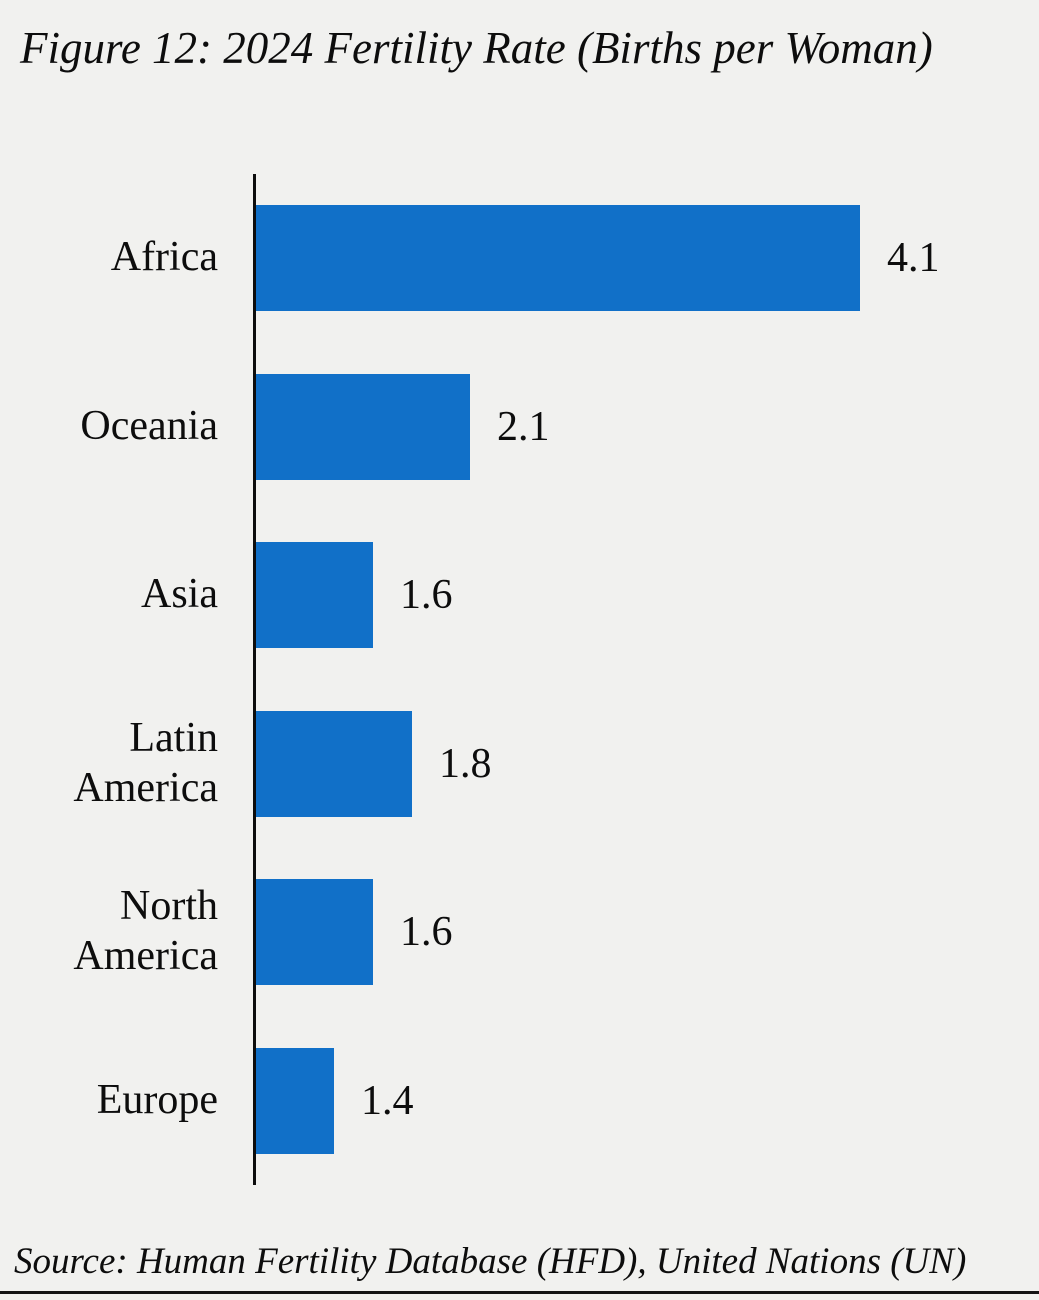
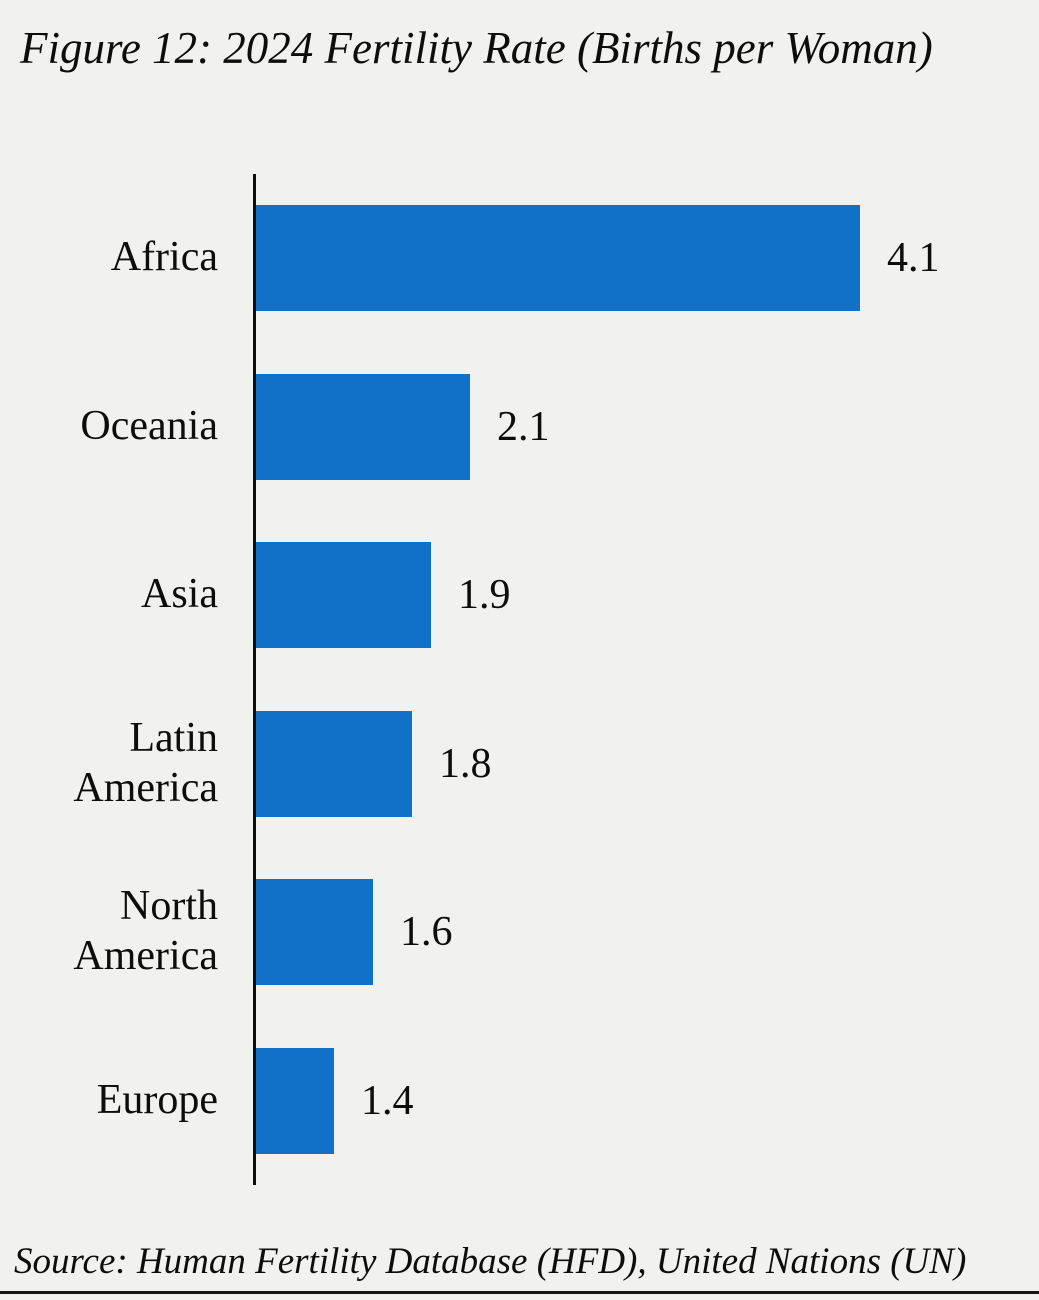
Asia: 1.6 -> 1.9
